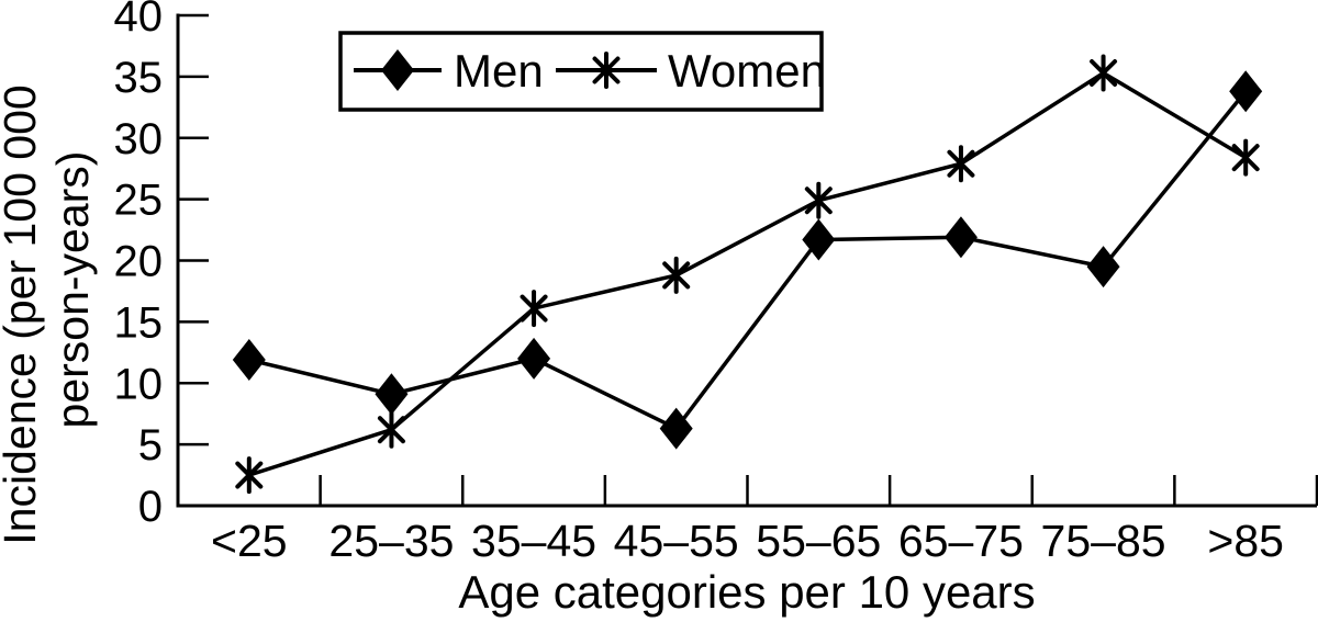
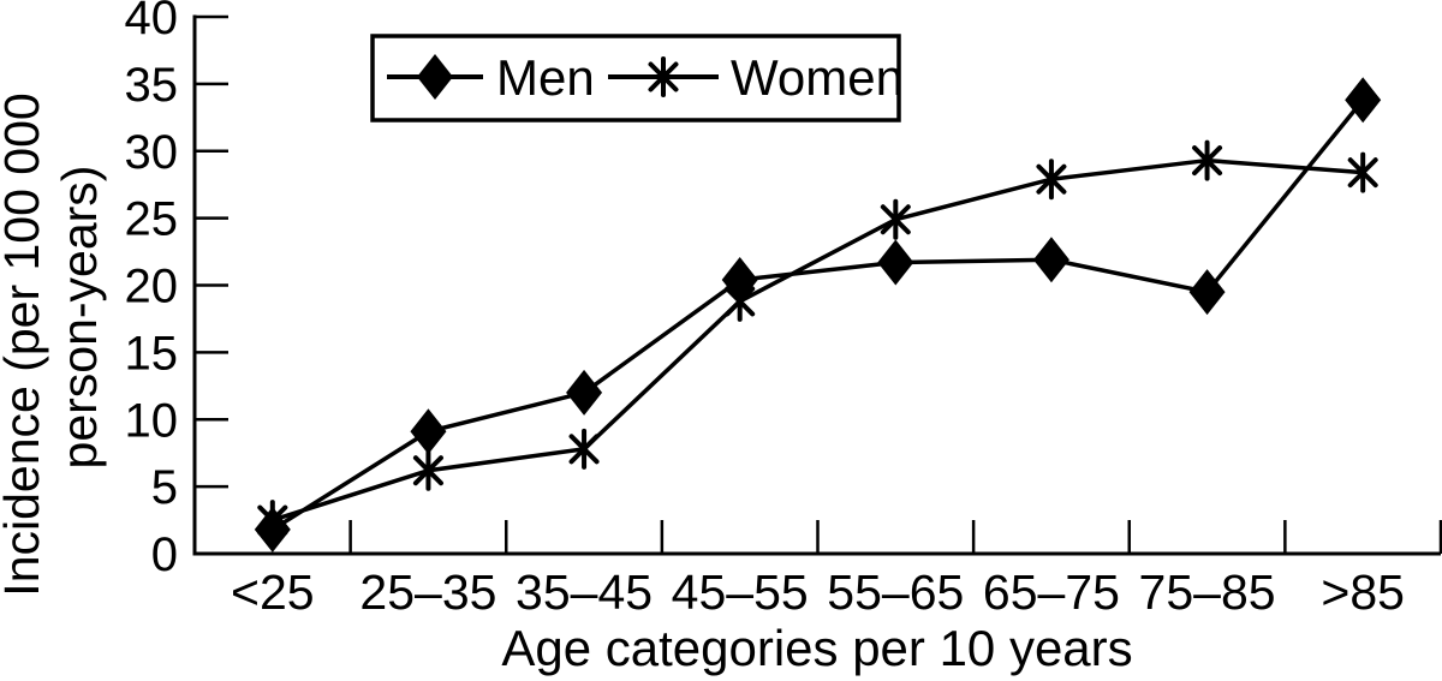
Men/<25: 11.9 -> 1.8
Women/35–45: 16.1 -> 7.8
Men/45–55: 6.3 -> 20.4
Women/75–85: 35.3 -> 29.3
